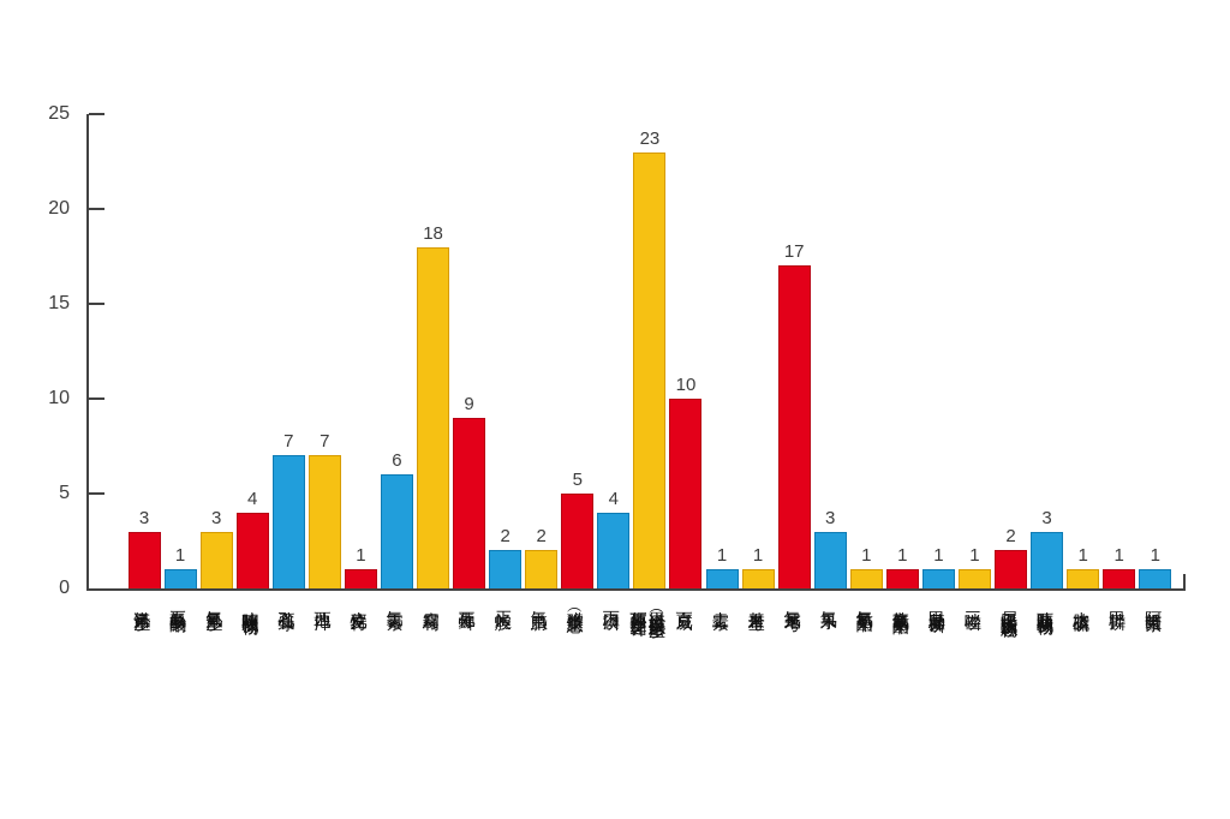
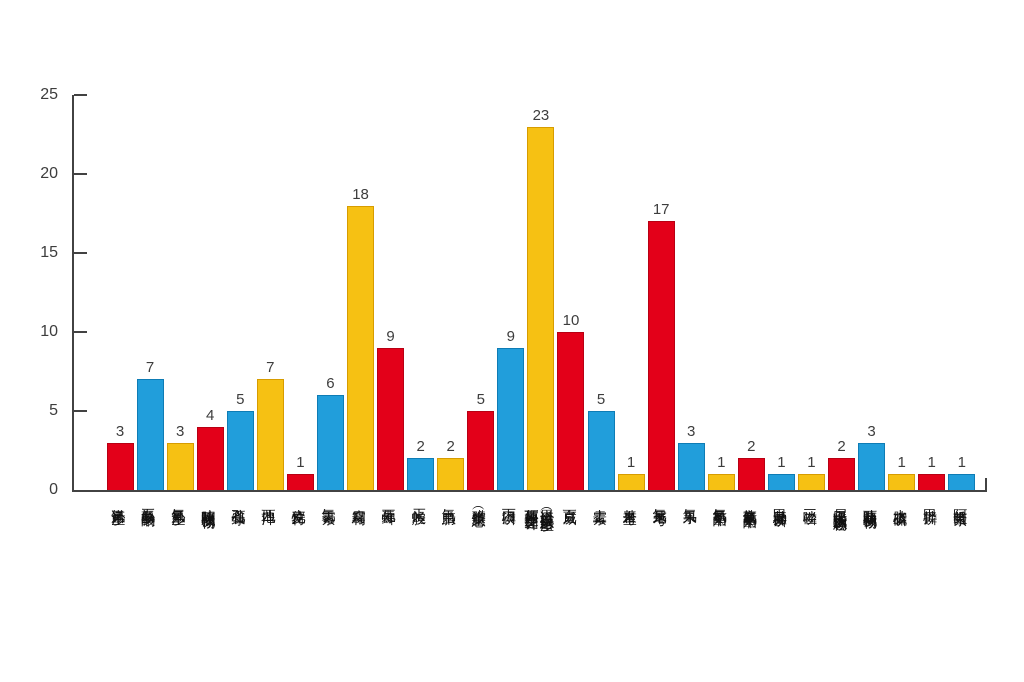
五氯酚酸钠: 1 -> 7
孔雀石绿: 7 -> 5
丙溴磷: 4 -> 9
土霉素: 1 -> 5
高效氯氰菊酯: 1 -> 2
